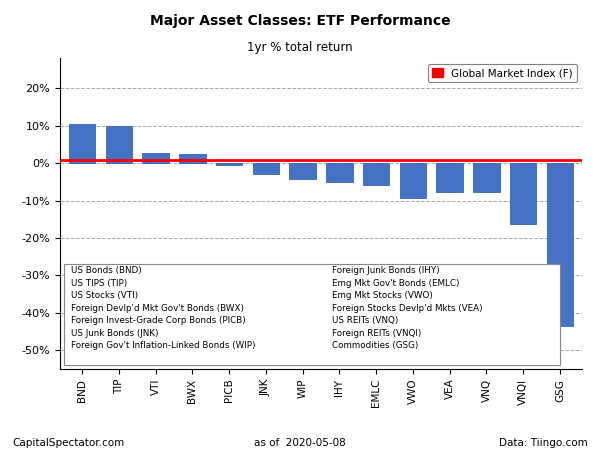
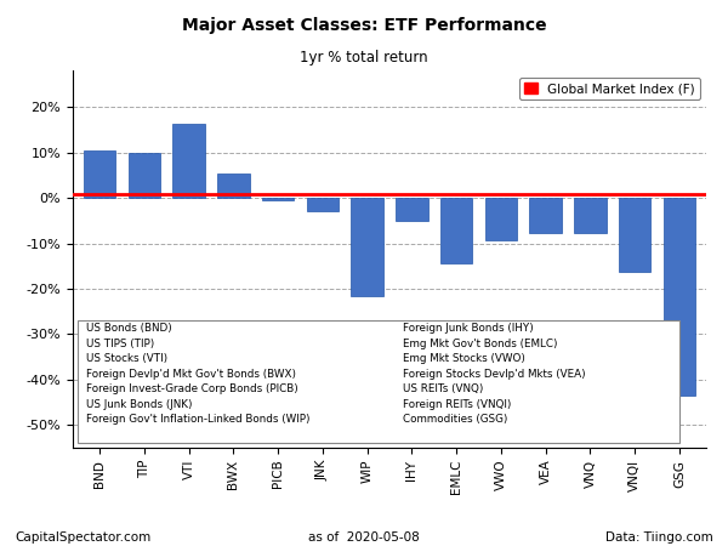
VTI: 2.8% -> 16.5%
BWX: 2.4% -> 5.5%
WIP: -4.2% -> -21.5%
EMLC: -5.8% -> -14.5%
